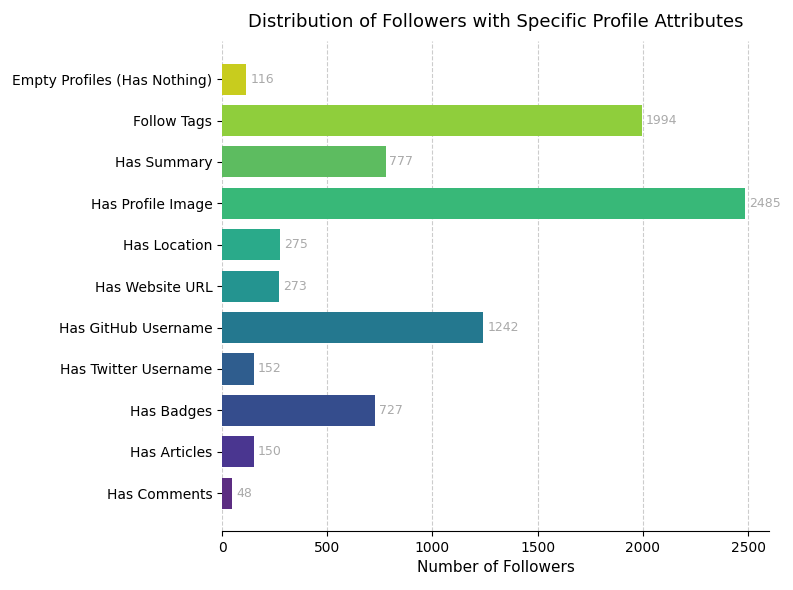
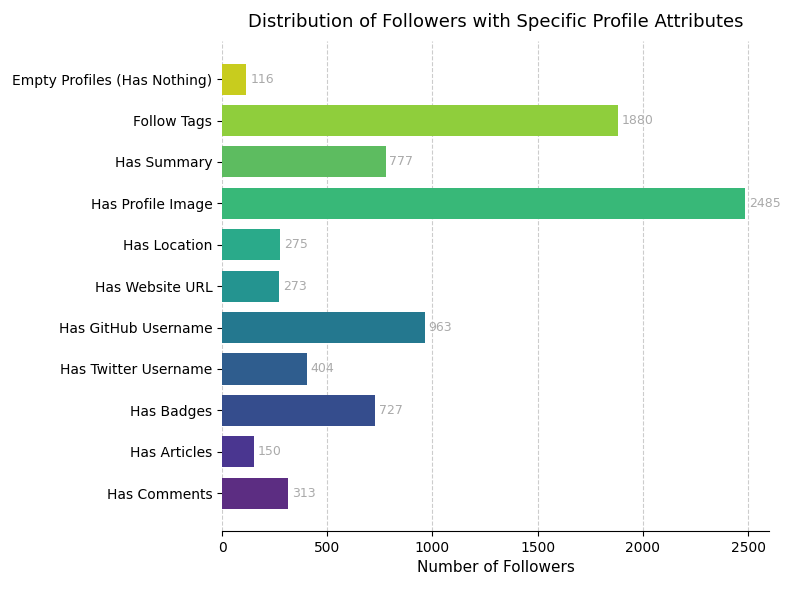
Follow Tags: 1994 -> 1880
Has GitHub Username: 1242 -> 963
Has Twitter Username: 152 -> 404
Has Comments: 48 -> 313
